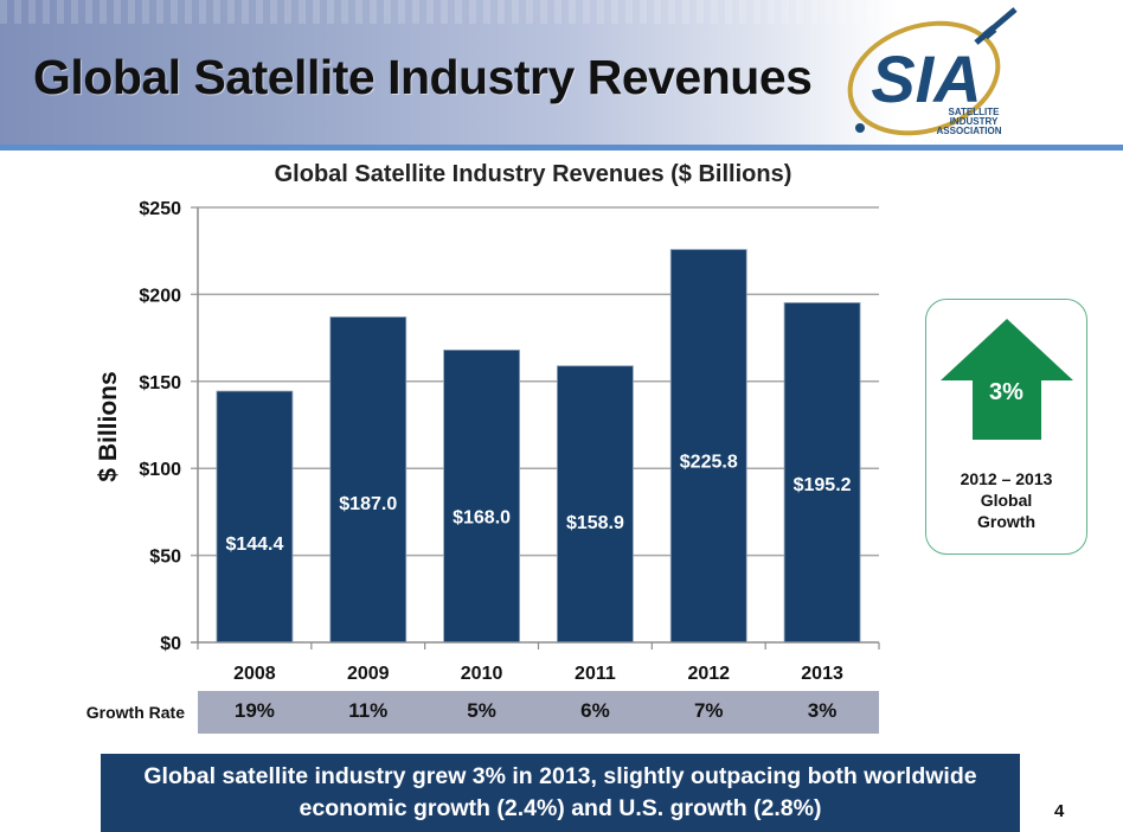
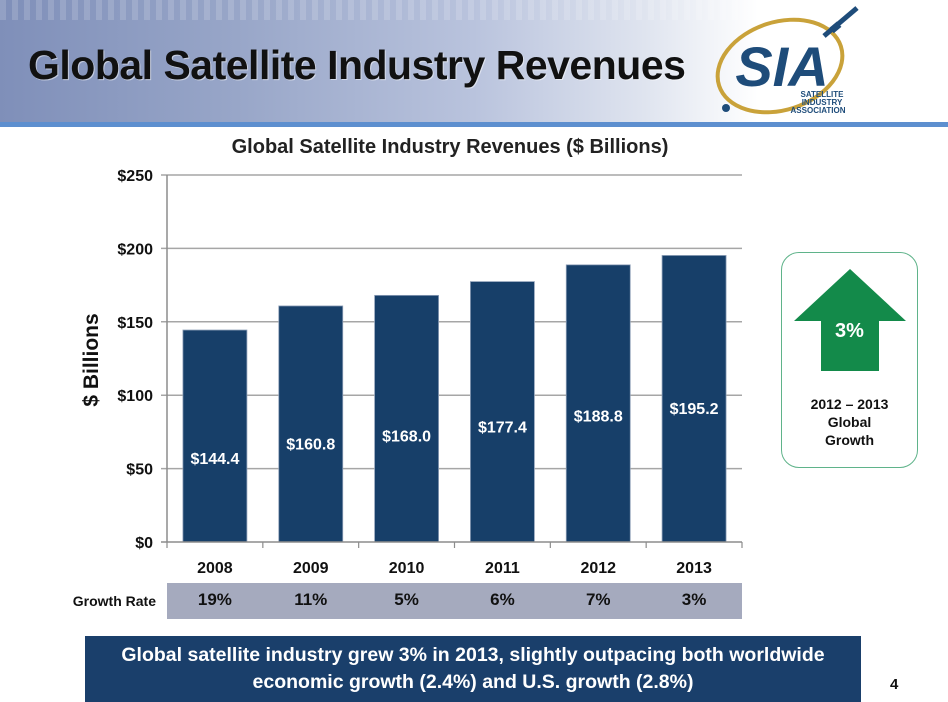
2009: $187.0 -> $160.8
2011: $158.9 -> $177.4
2012: $225.8 -> $188.8
